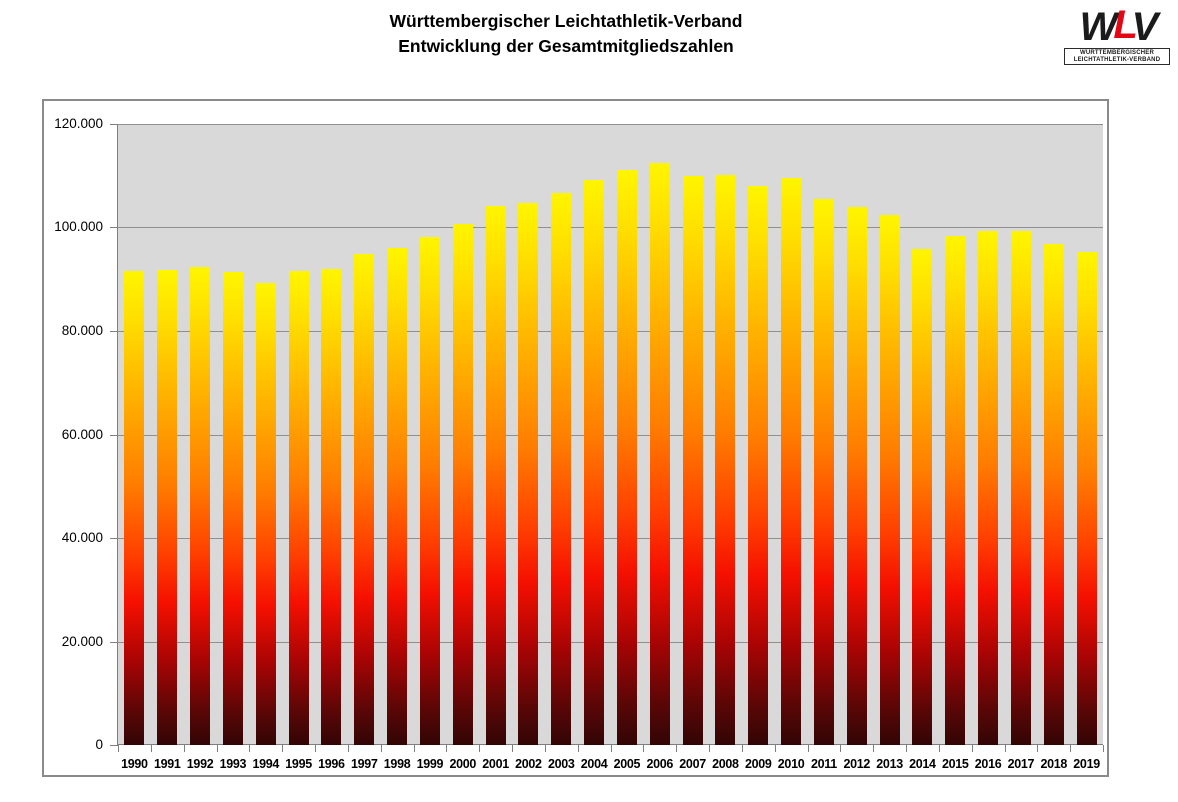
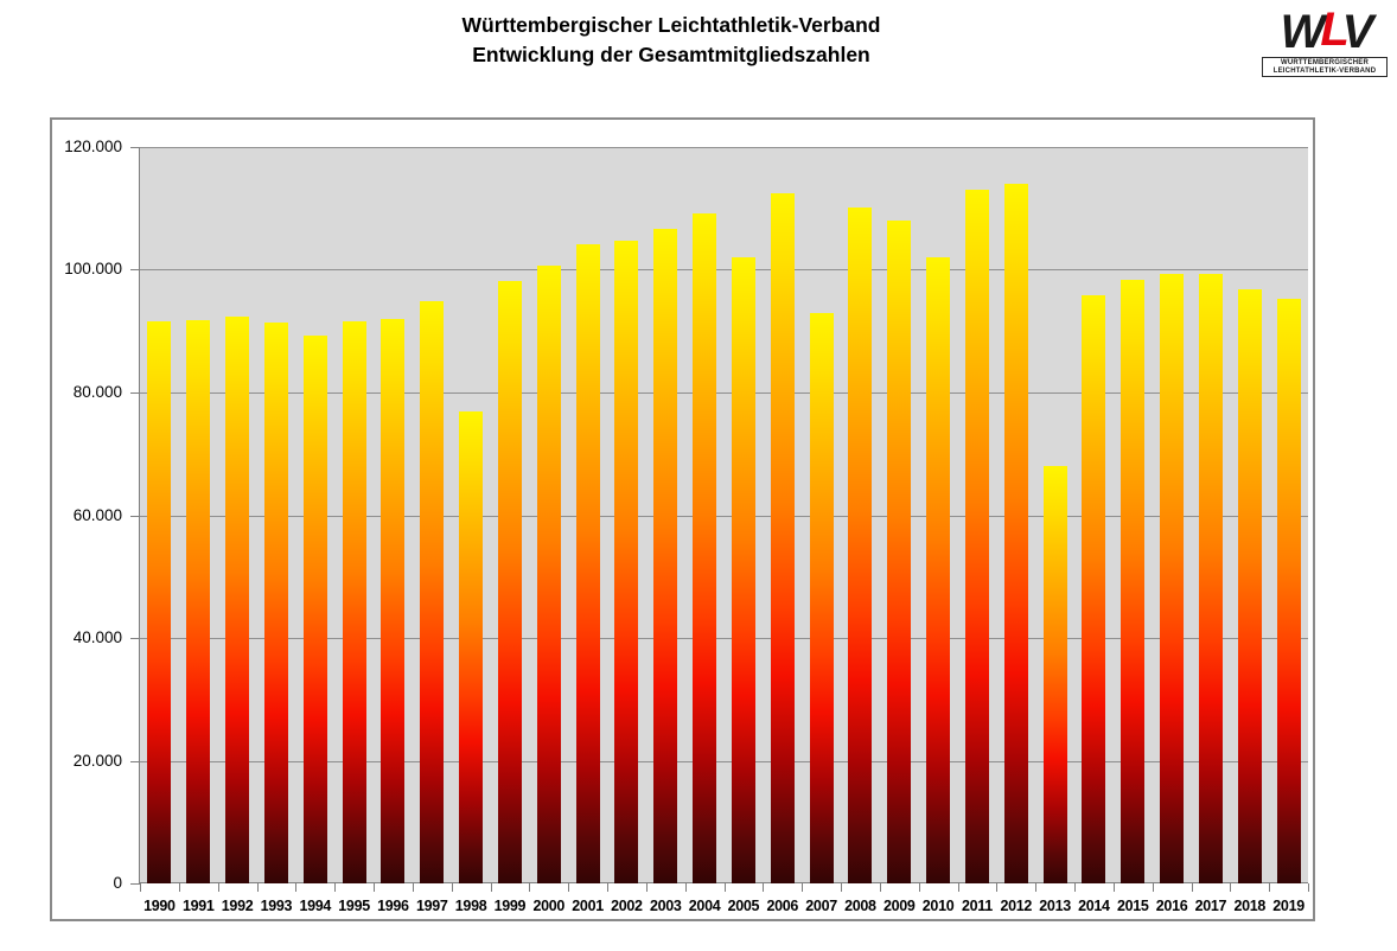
1998: 96000 -> 77000
2005: 111000 -> 102000
2007: 110000 -> 93000
2010: 110000 -> 102000
2011: 106000 -> 113000
2012: 104000 -> 114000
2013: 102000 -> 68000
